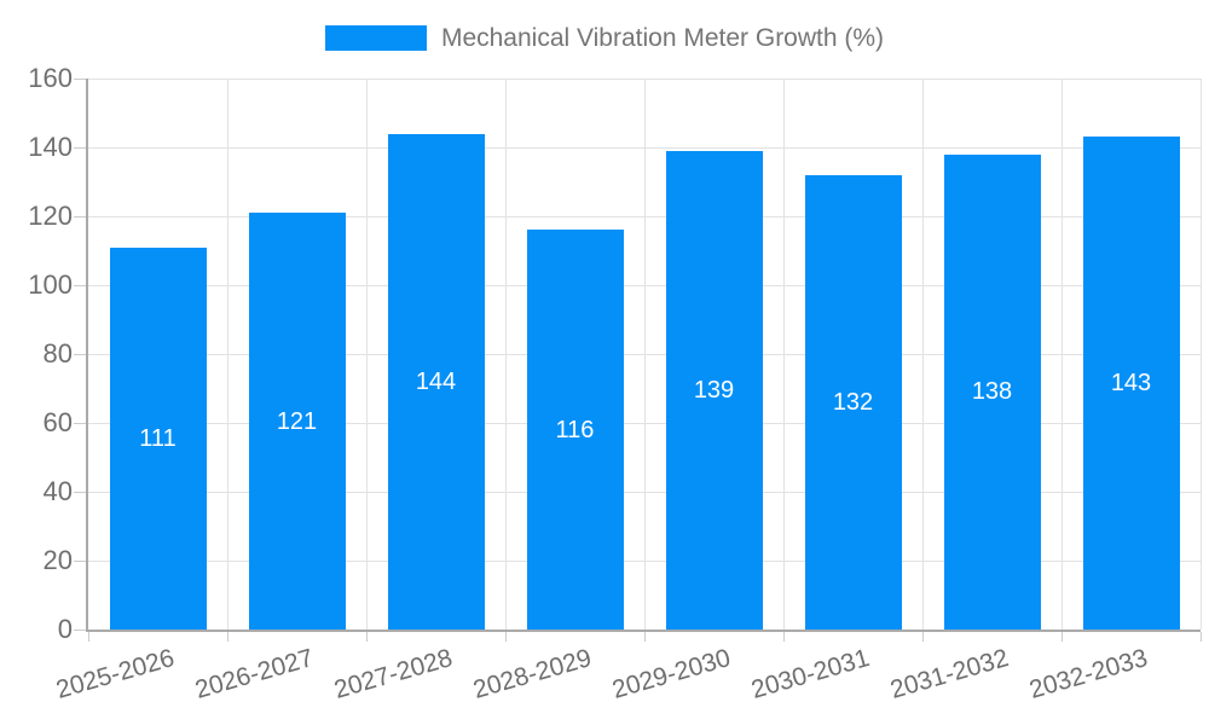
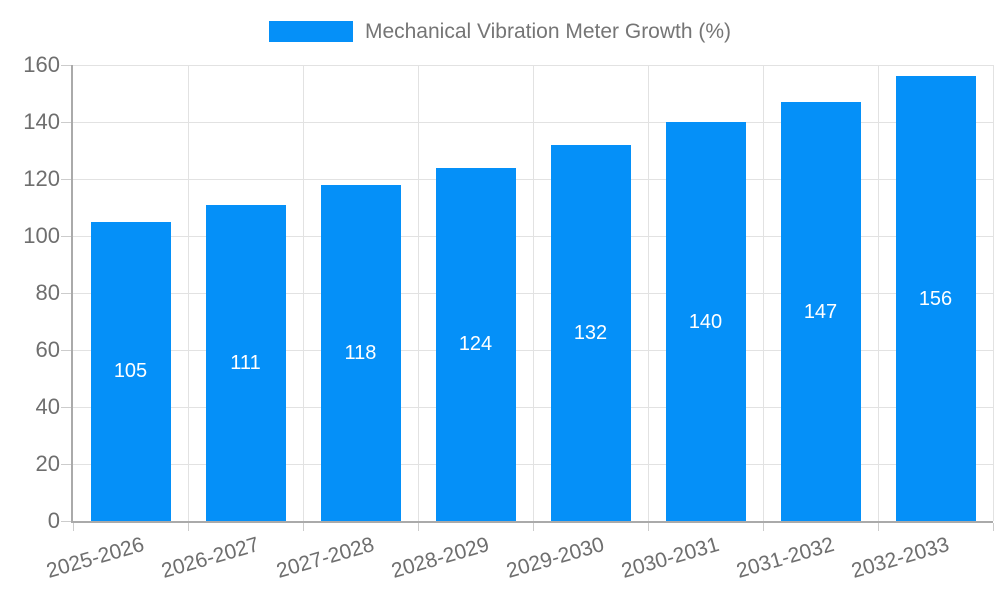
2025-2026: 111 -> 105
2026-2027: 121 -> 111
2027-2028: 144 -> 118
2028-2029: 116 -> 124
2029-2030: 139 -> 132
2030-2031: 132 -> 140
2031-2032: 138 -> 147
2032-2033: 143 -> 156
